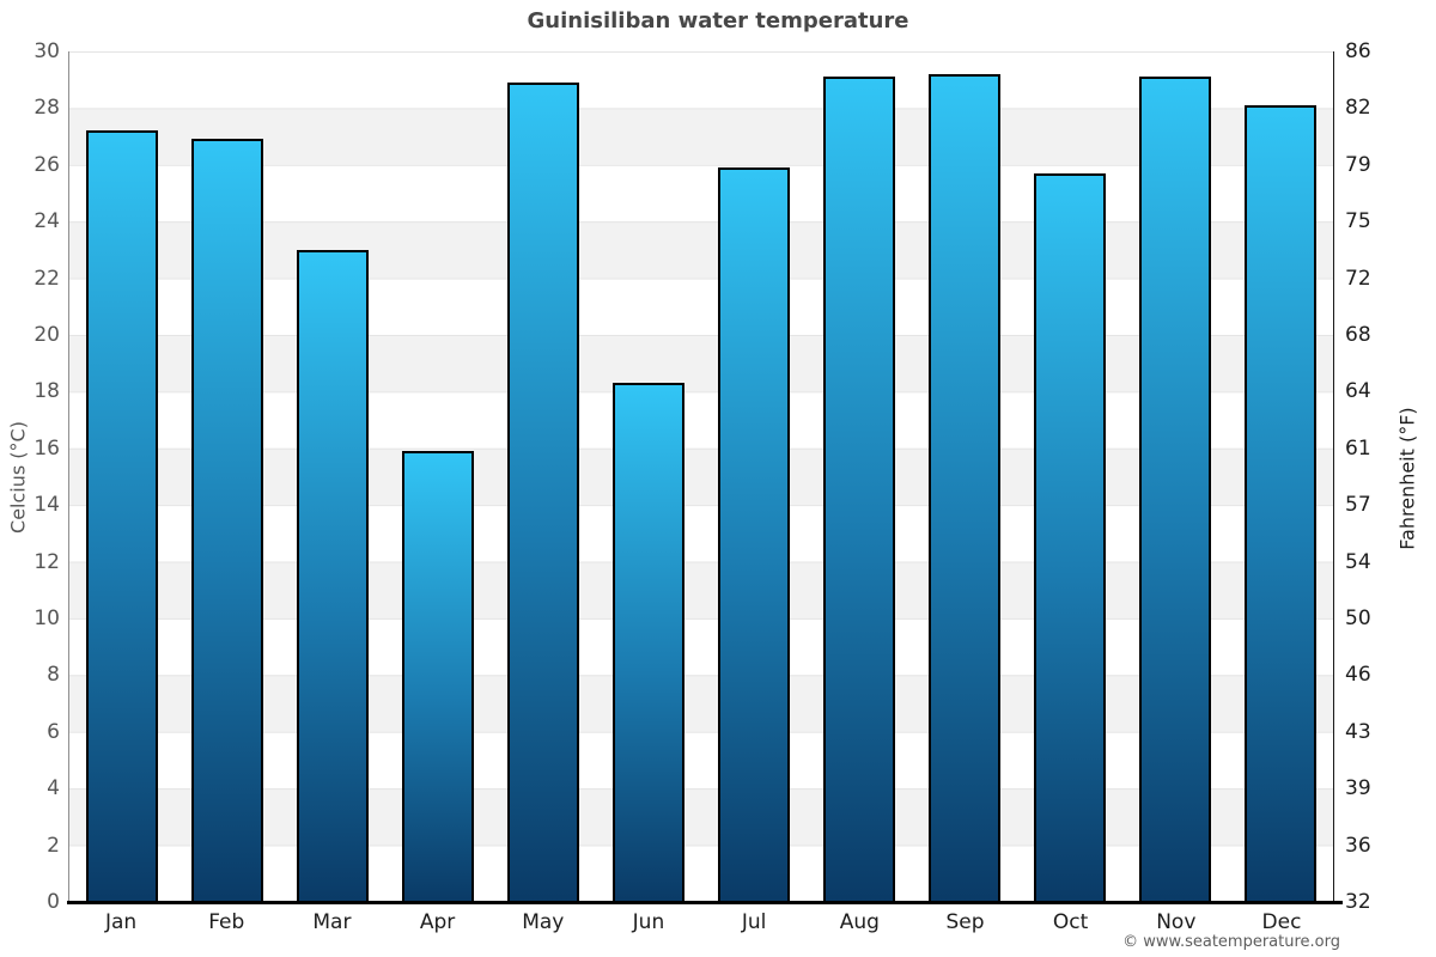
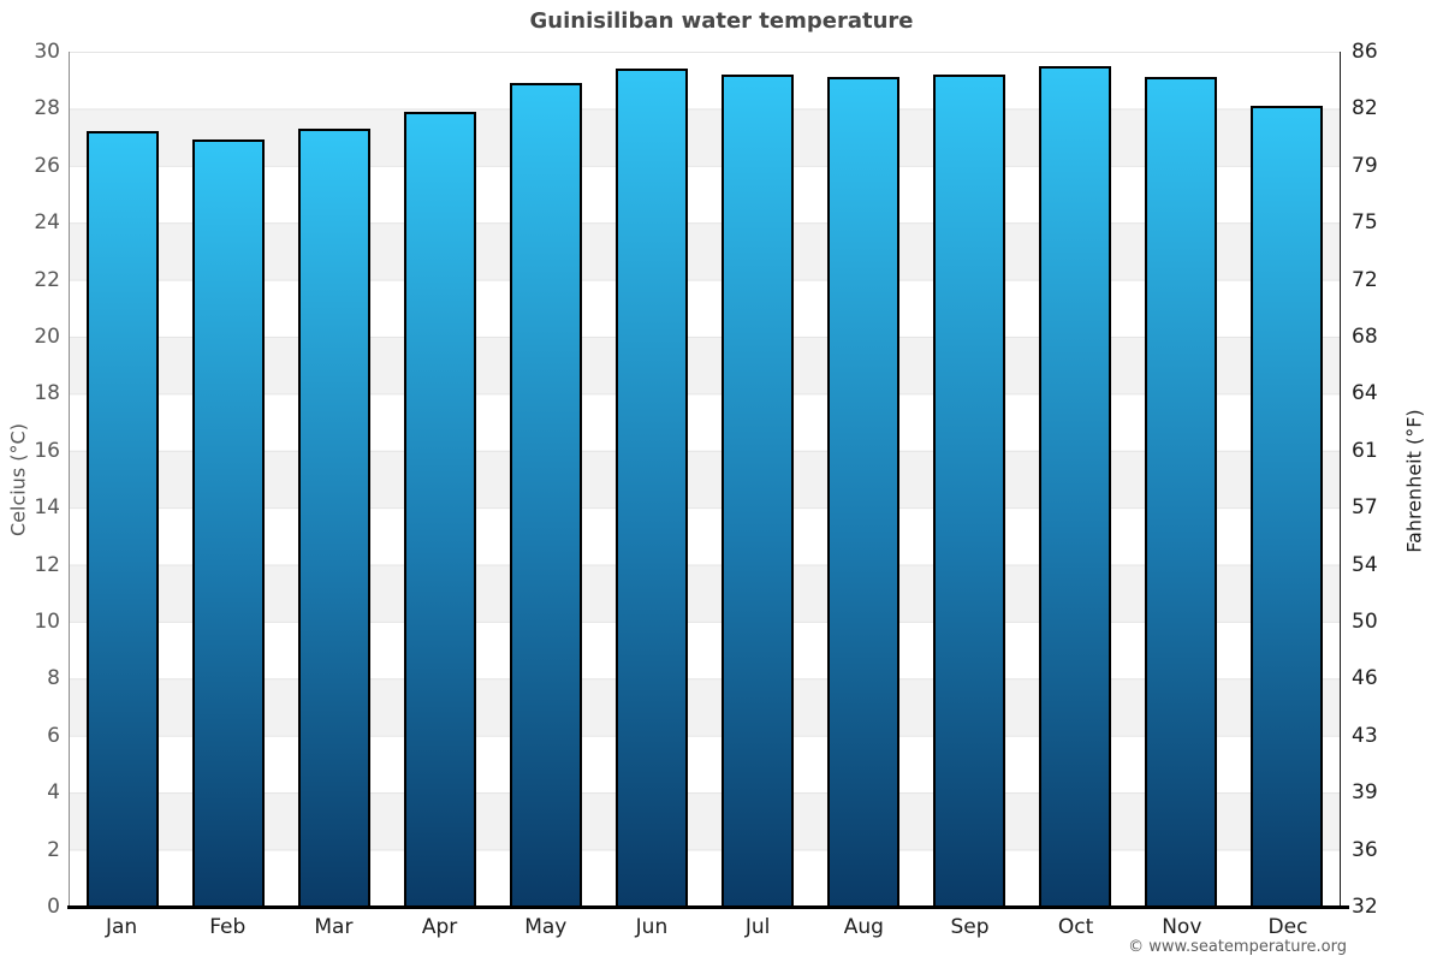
Mar: 23.0 -> 27.3
Apr: 15.9 -> 27.9
Jun: 18.3 -> 29.4
Jul: 25.9 -> 29.2
Oct: 25.7 -> 29.5
